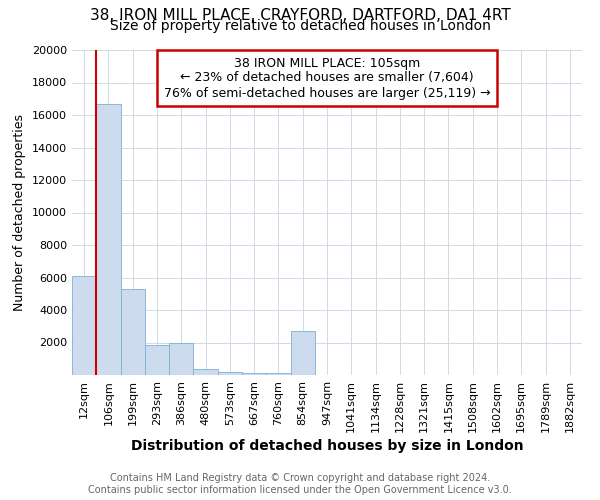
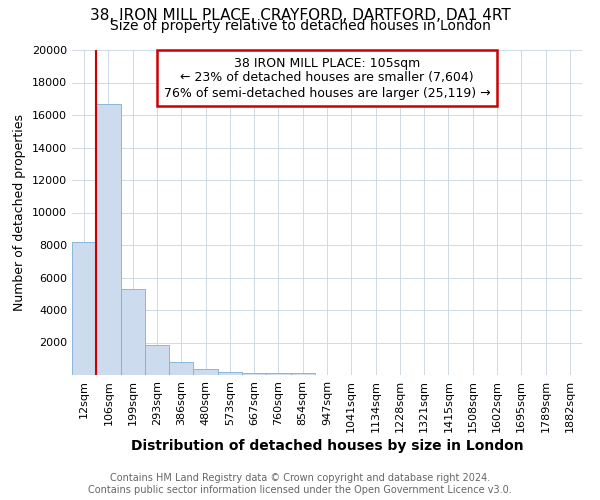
12sqm: 6100 -> 8200
386sqm: 2000 -> 800
854sqm: 2700 -> 100
